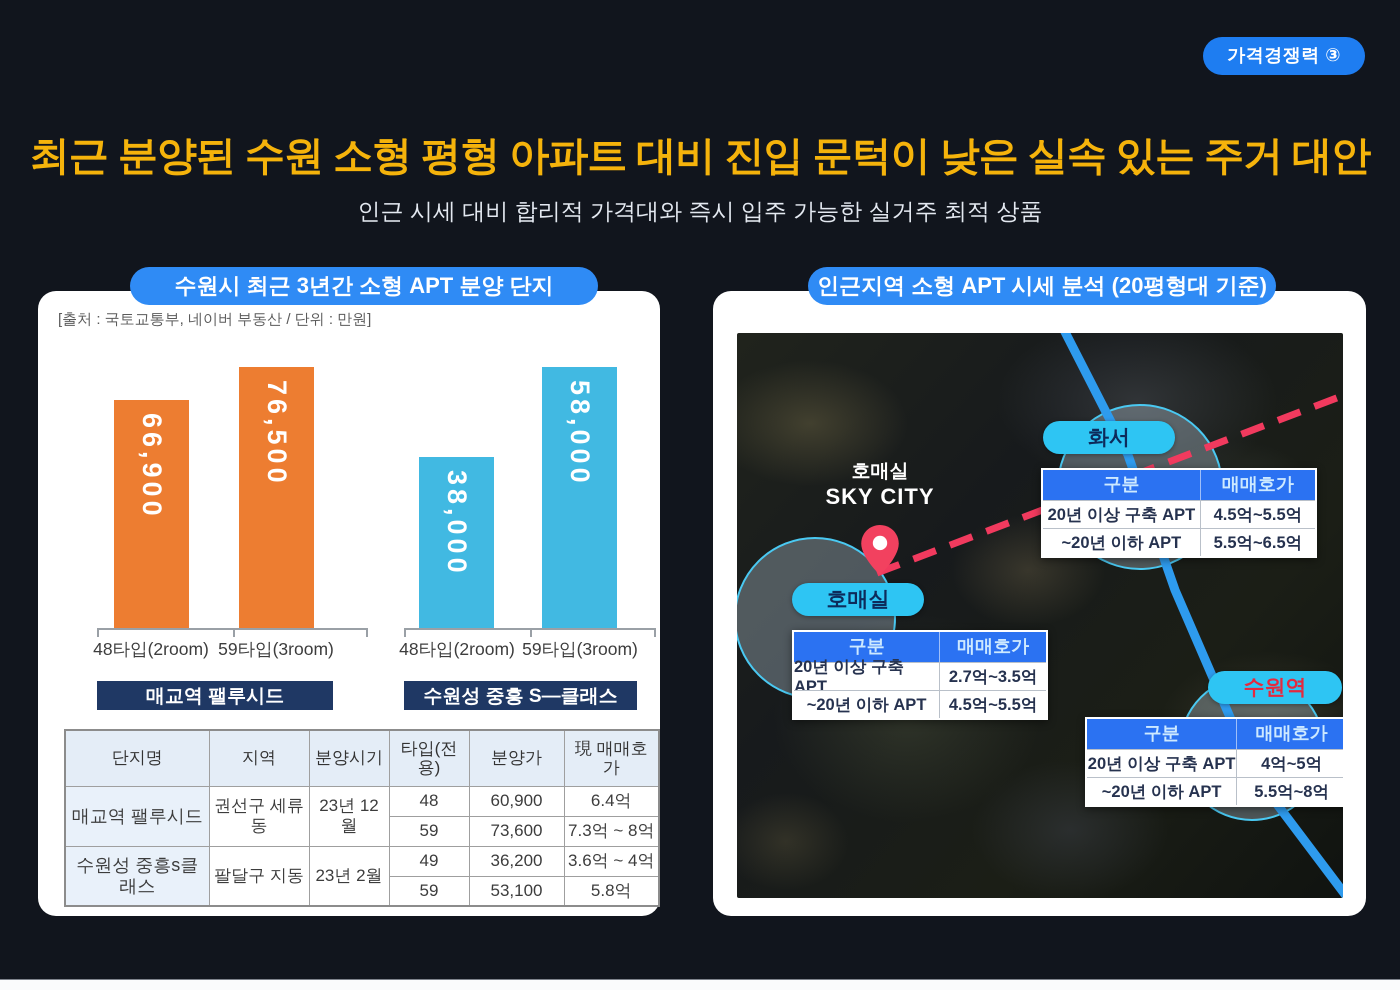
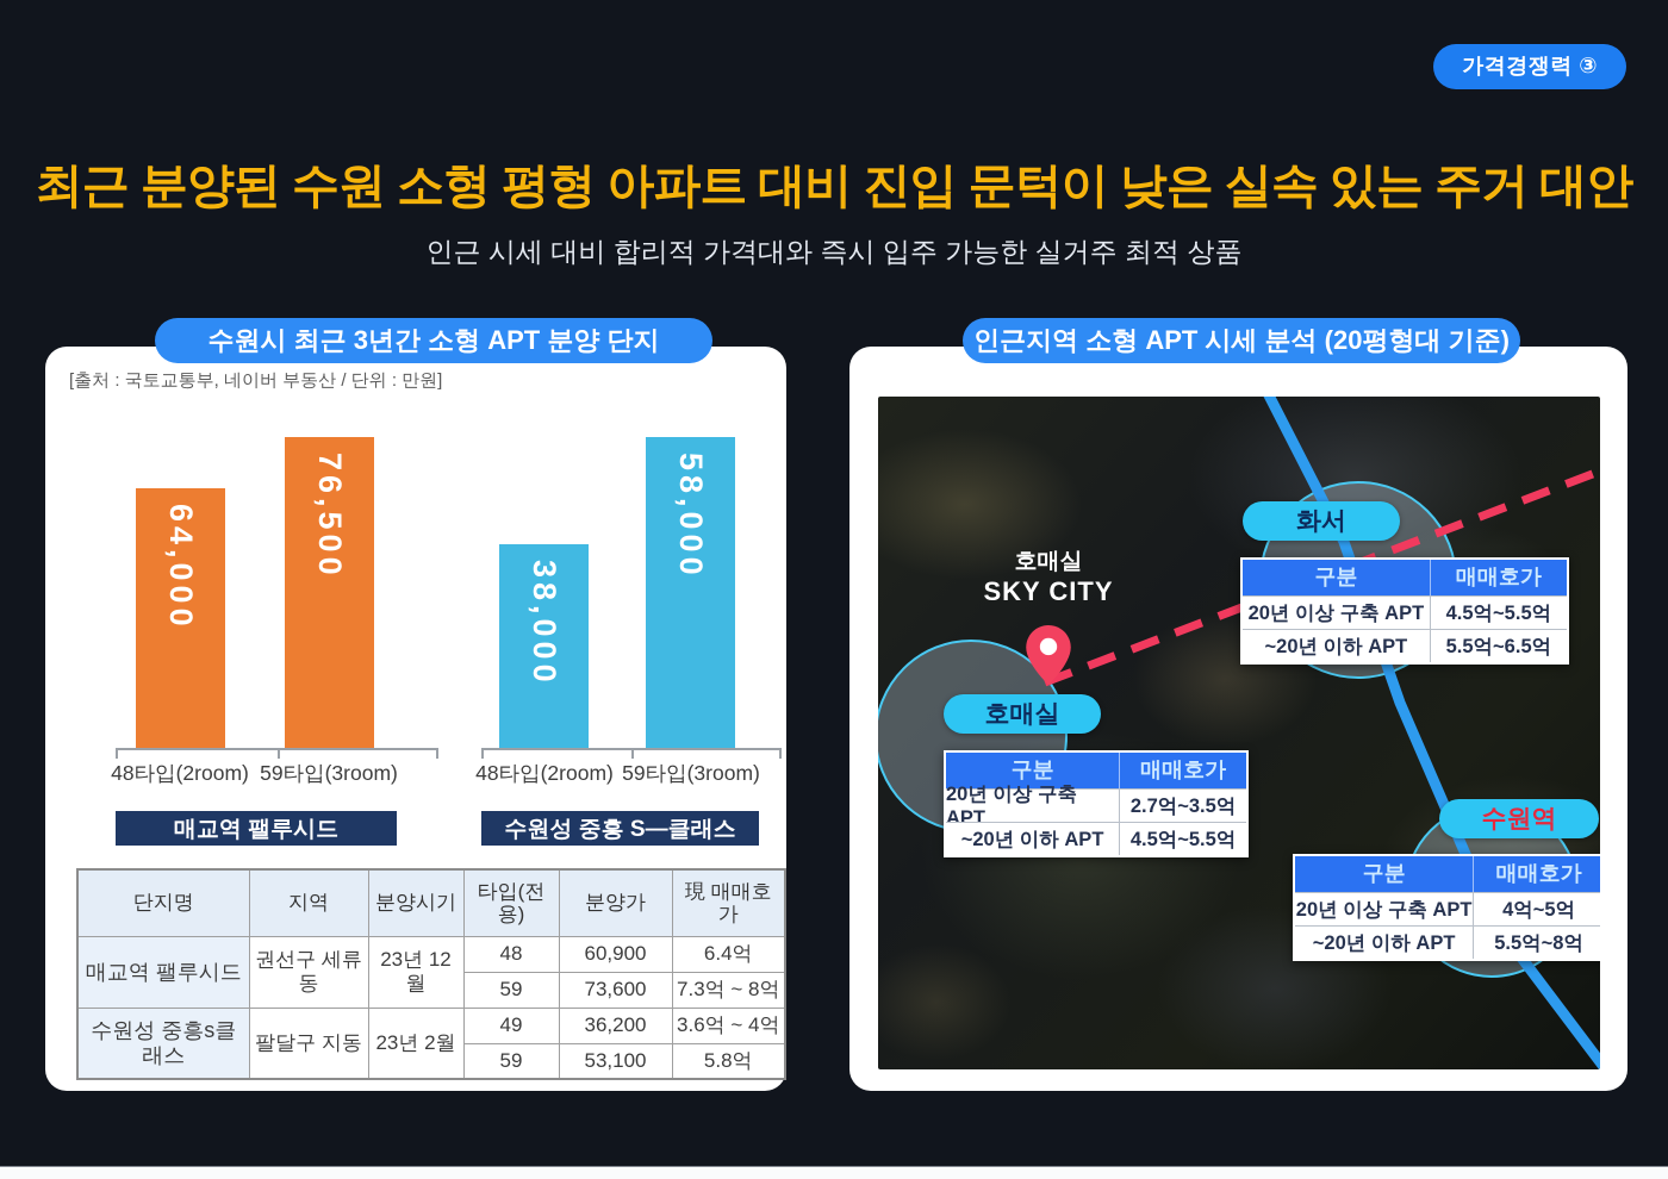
매교역 팰루시드/48타입(2room): 66,900 -> 64,000
